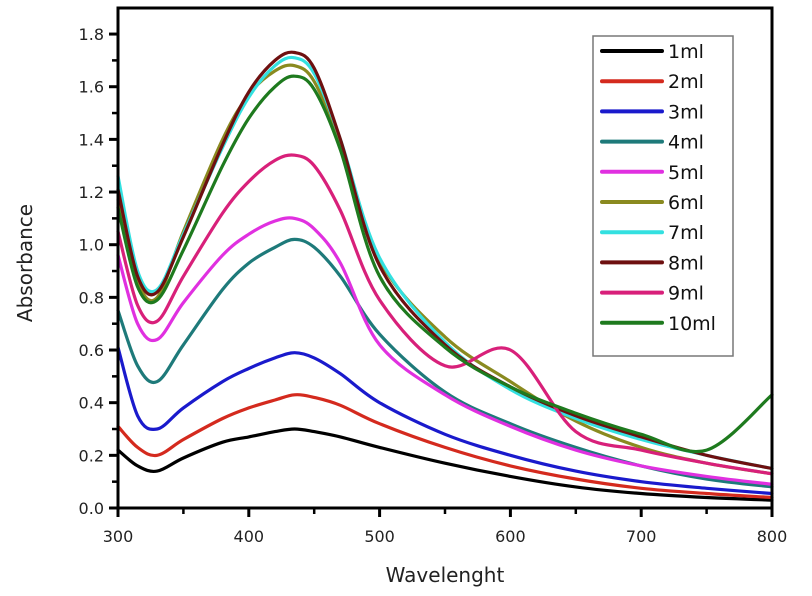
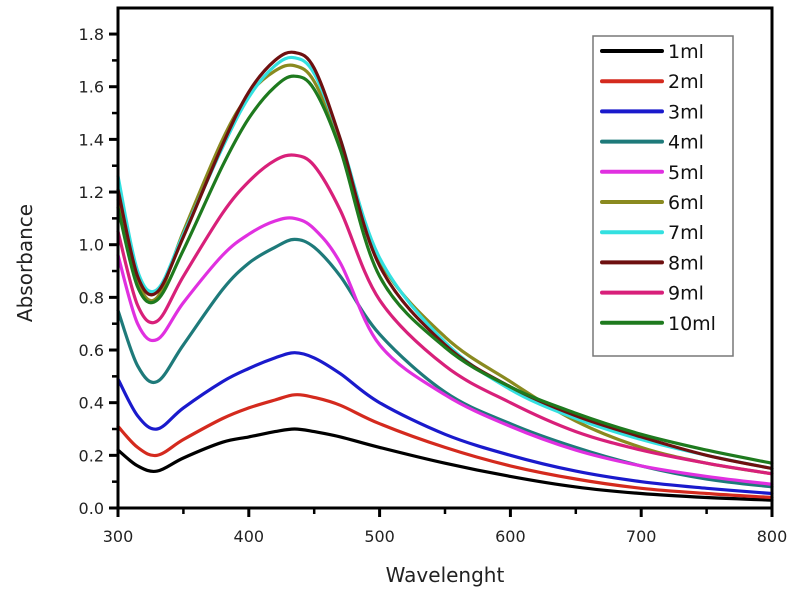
3ml/300: 0.61 -> 0.49
9ml/600: 0.60 -> 0.40
10ml/800: 0.43 -> 0.17
